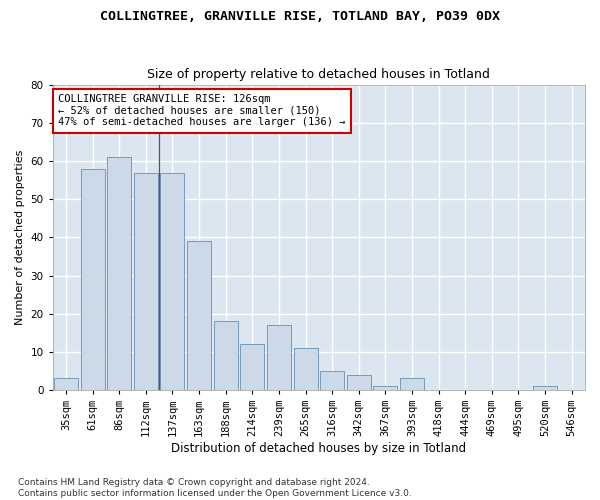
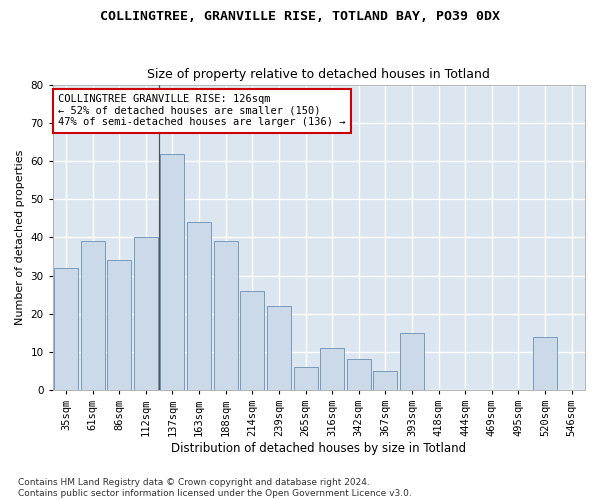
35sqm: 3 -> 32
61sqm: 58 -> 39
86sqm: 61 -> 34
112sqm: 57 -> 40
137sqm: 57 -> 62
163sqm: 39 -> 44
188sqm: 18 -> 39
214sqm: 12 -> 26
239sqm: 17 -> 22
265sqm: 11 -> 6
316sqm: 5 -> 11
342sqm: 4 -> 8
367sqm: 1 -> 5
393sqm: 3 -> 15
520sqm: 1 -> 14
